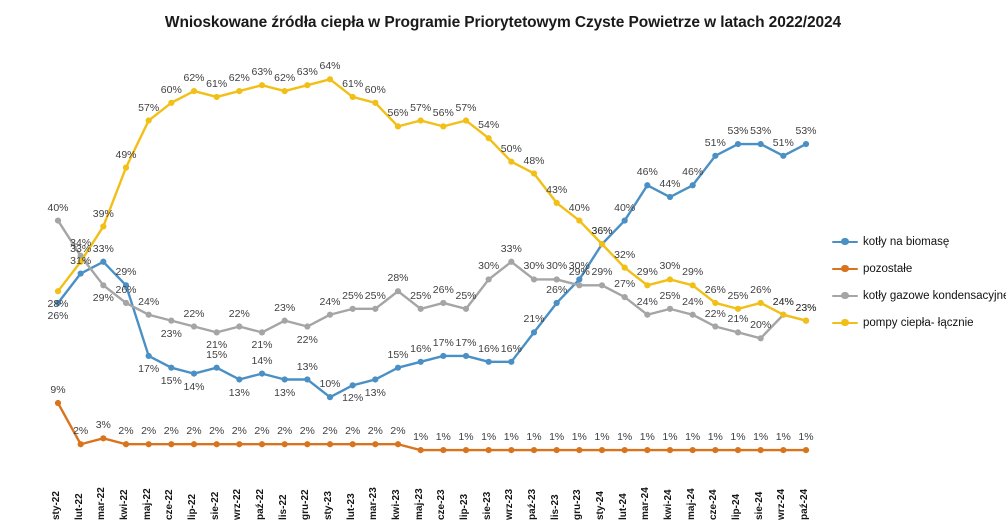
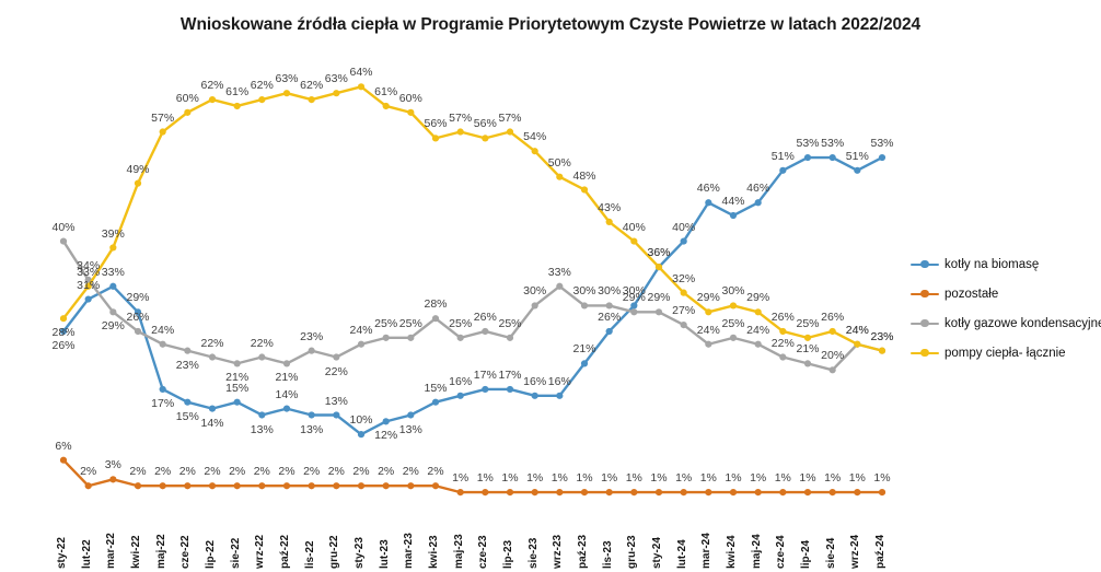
pozostałe/sty-22: 9% -> 6%
